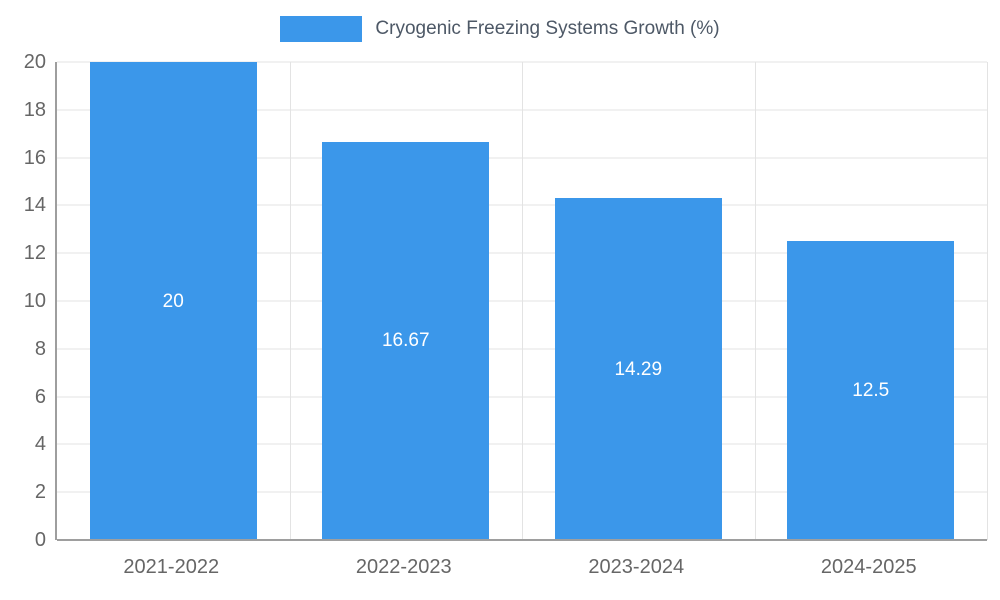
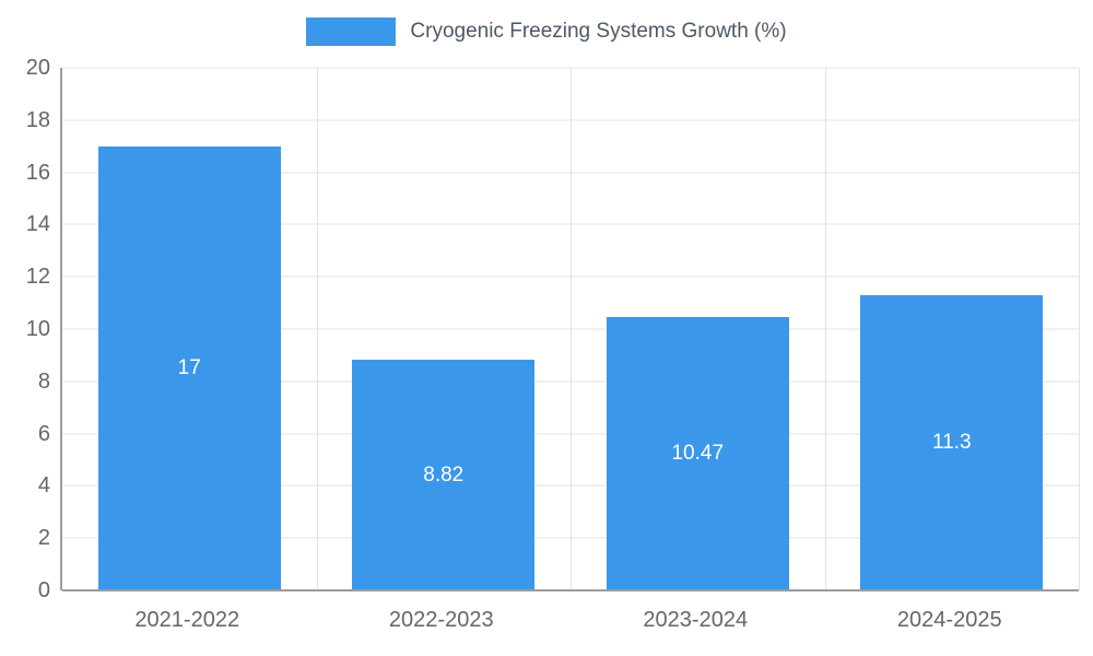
2021-2022: 20 -> 17
2022-2023: 16.67 -> 8.82
2023-2024: 14.29 -> 10.47
2024-2025: 12.5 -> 11.3
